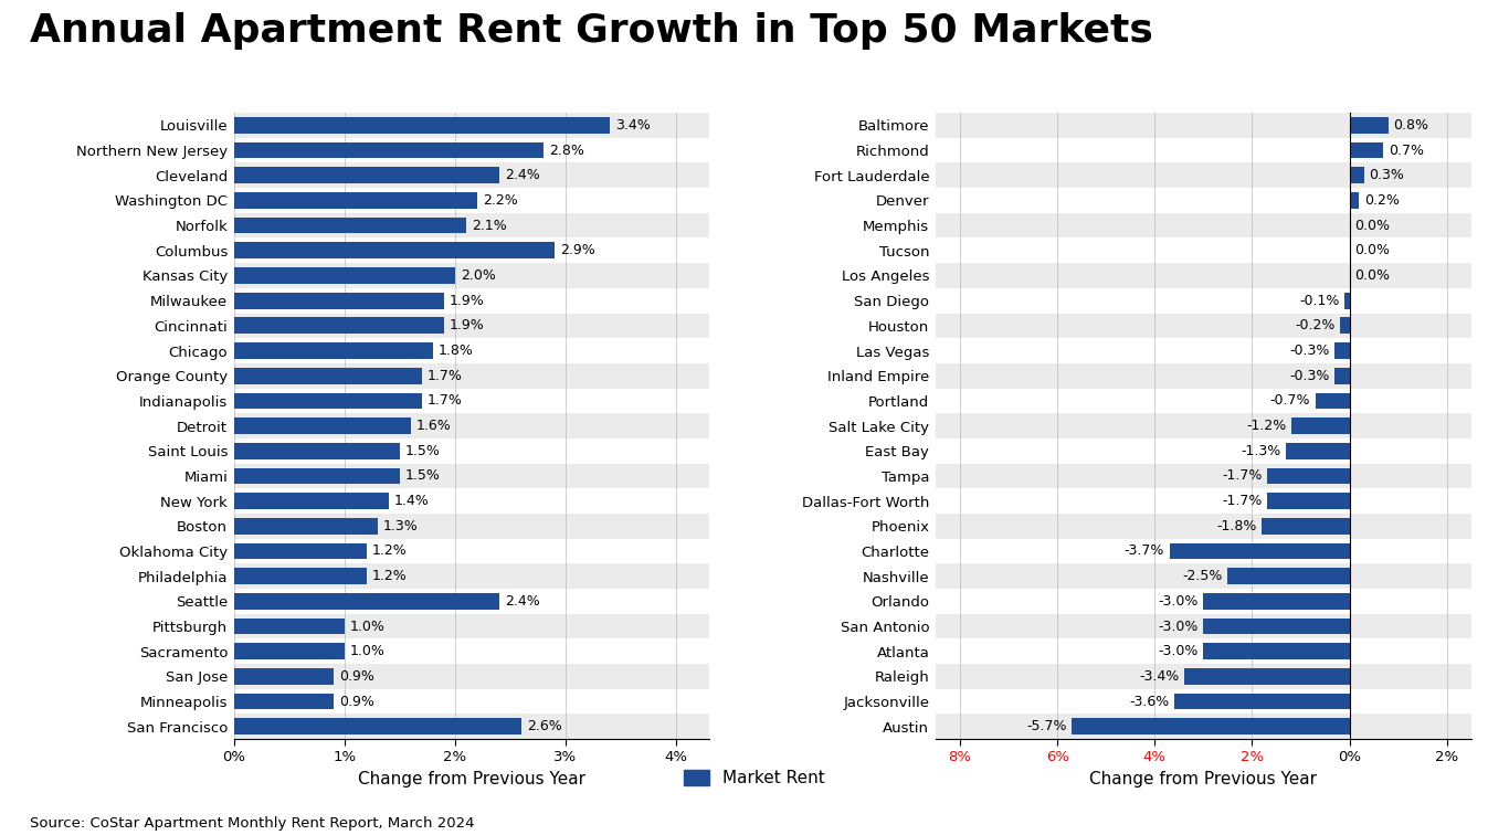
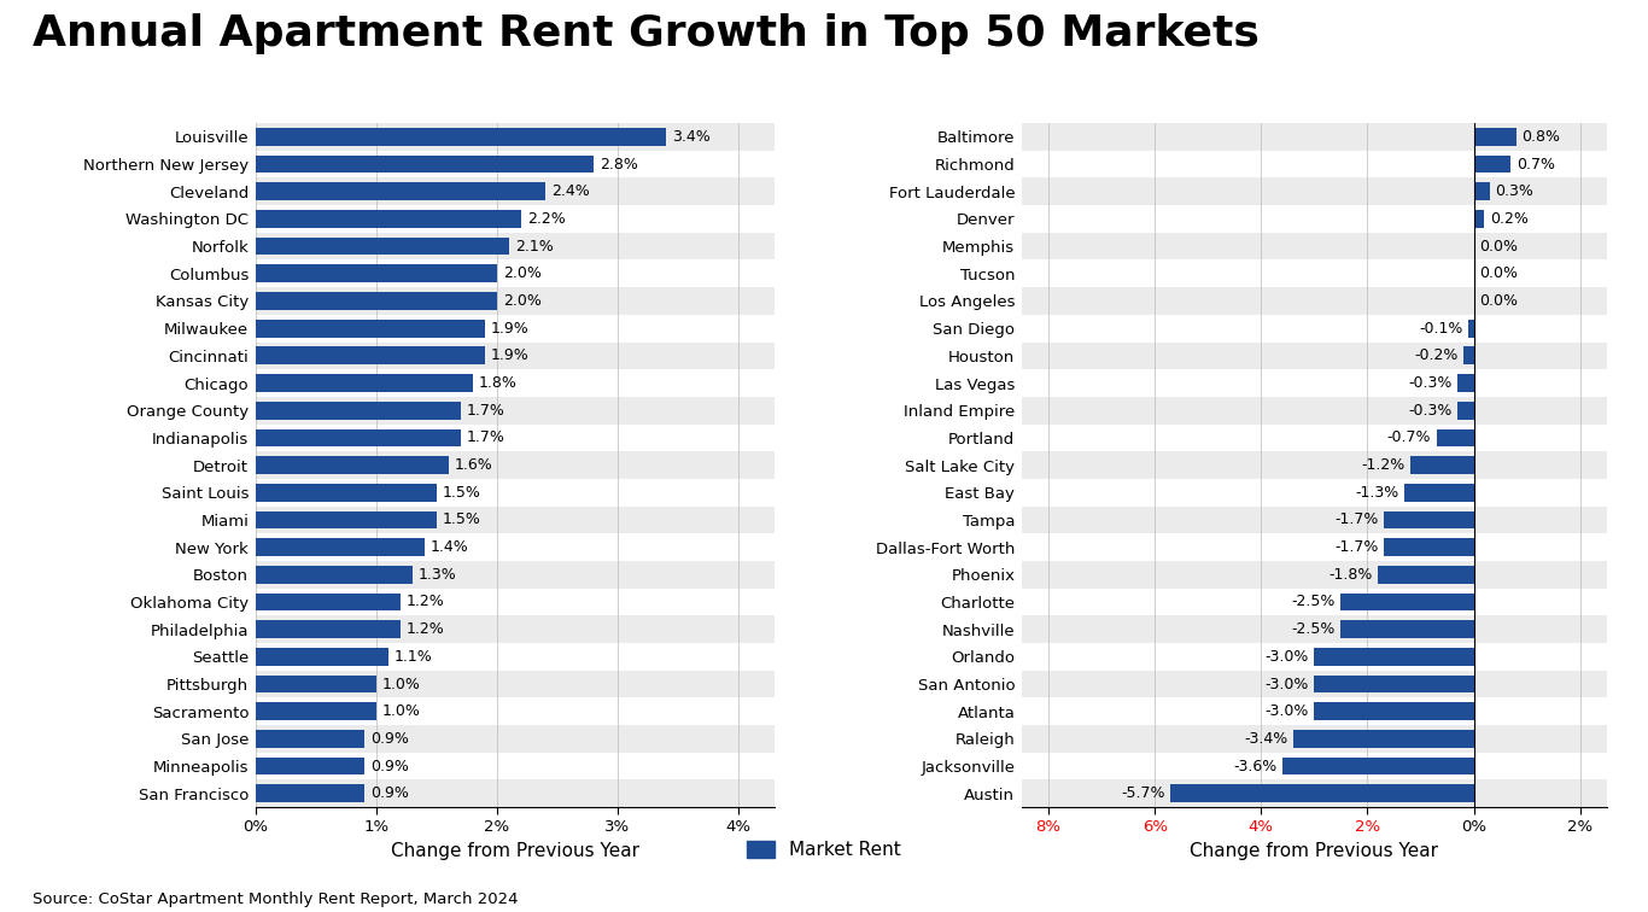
Columbus: 2.9% -> 2.0%
Seattle: 2.4% -> 1.1%
San Francisco: 2.6% -> 0.9%
Charlotte: -3.7% -> -2.5%
